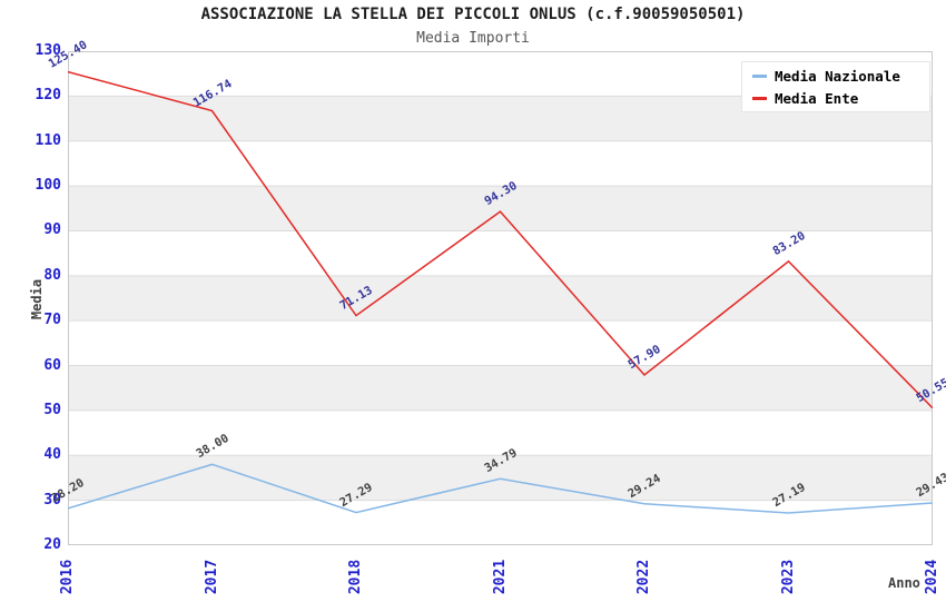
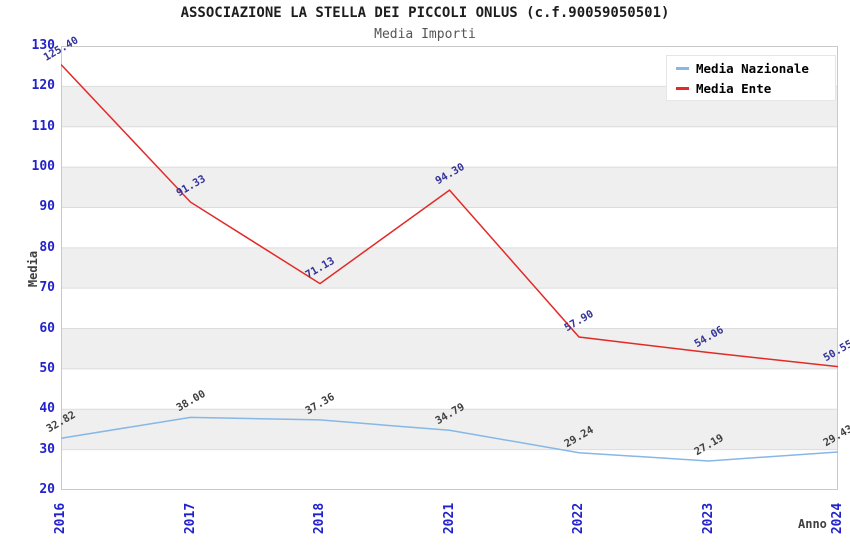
Media Nazionale/2016: 28.20 -> 32.82
Media Ente/2017: 116.74 -> 91.33
Media Nazionale/2018: 27.29 -> 37.36
Media Ente/2023: 83.20 -> 54.06
